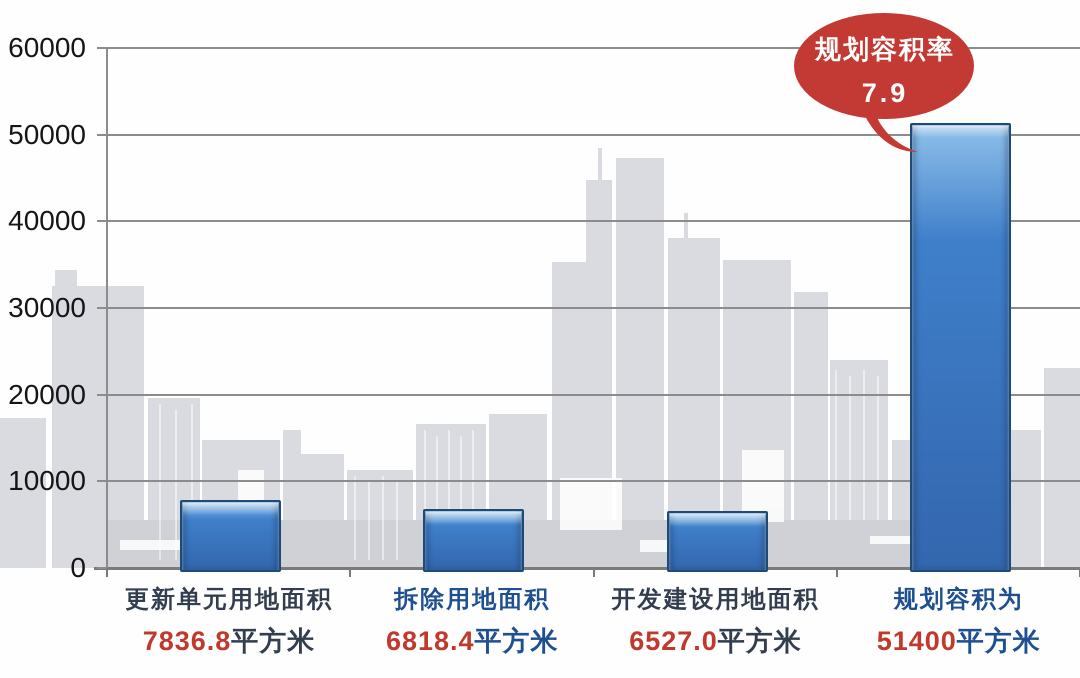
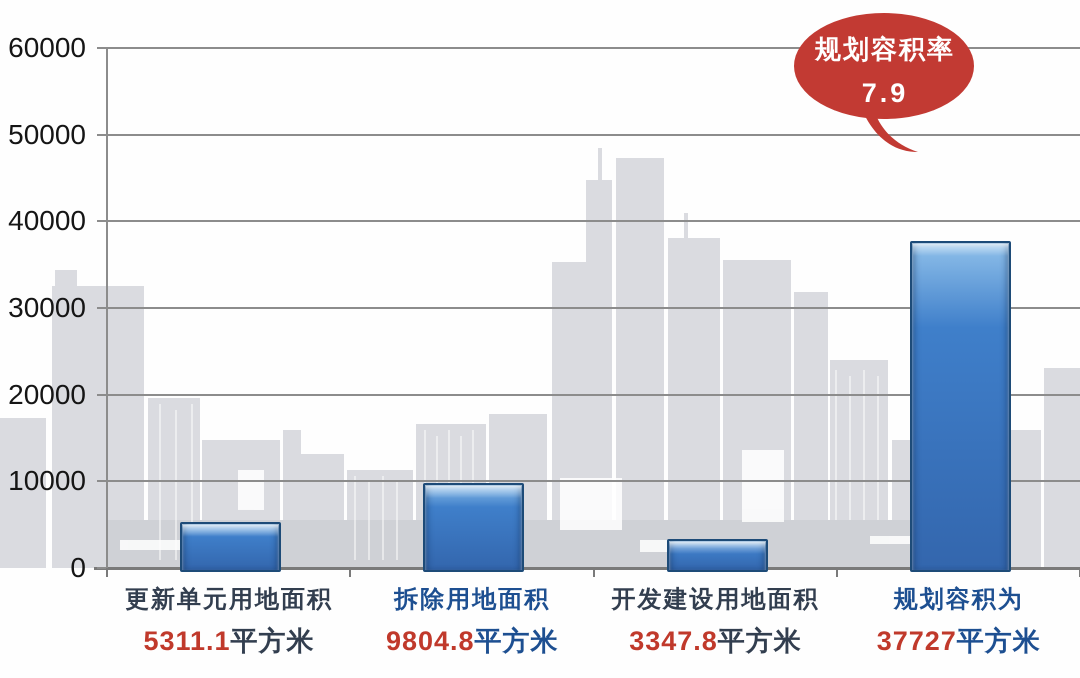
更新单元用地面积: 7836.8 -> 5311.1
拆除用地面积: 6818.4 -> 9804.8
开发建设用地面积: 6527.0 -> 3347.8
规划容积为: 51400 -> 37727
